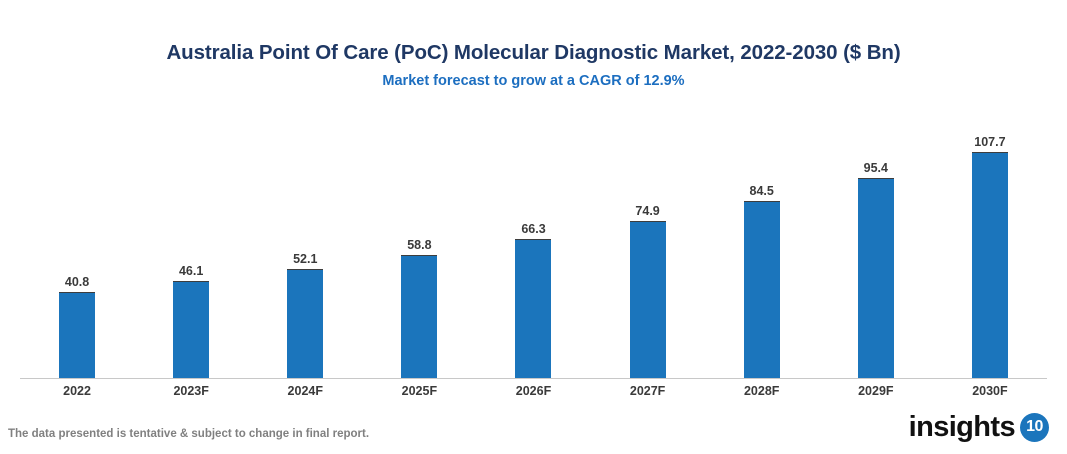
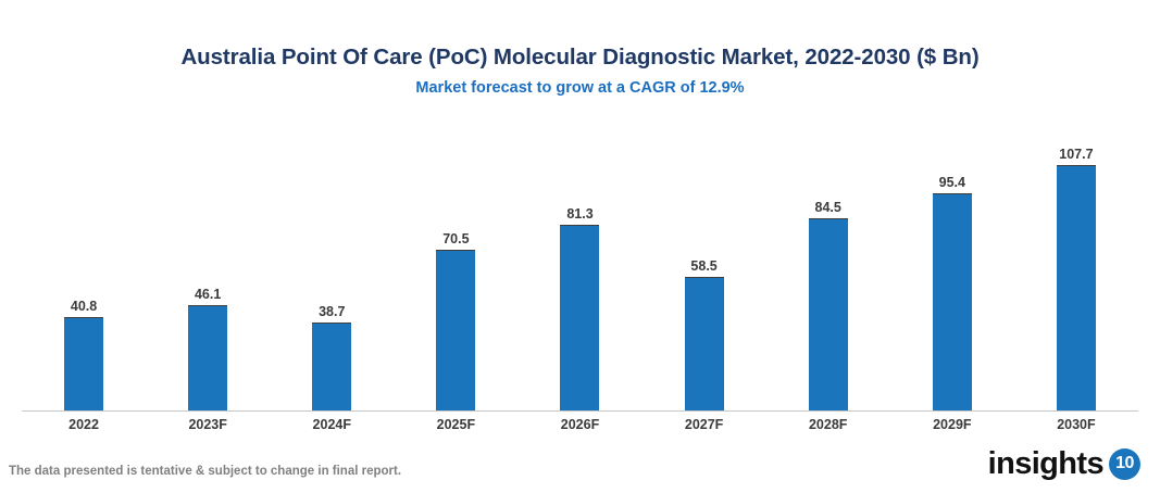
2024F: 52.1 -> 38.7
2025F: 58.8 -> 70.5
2026F: 66.3 -> 81.3
2027F: 74.9 -> 58.5
